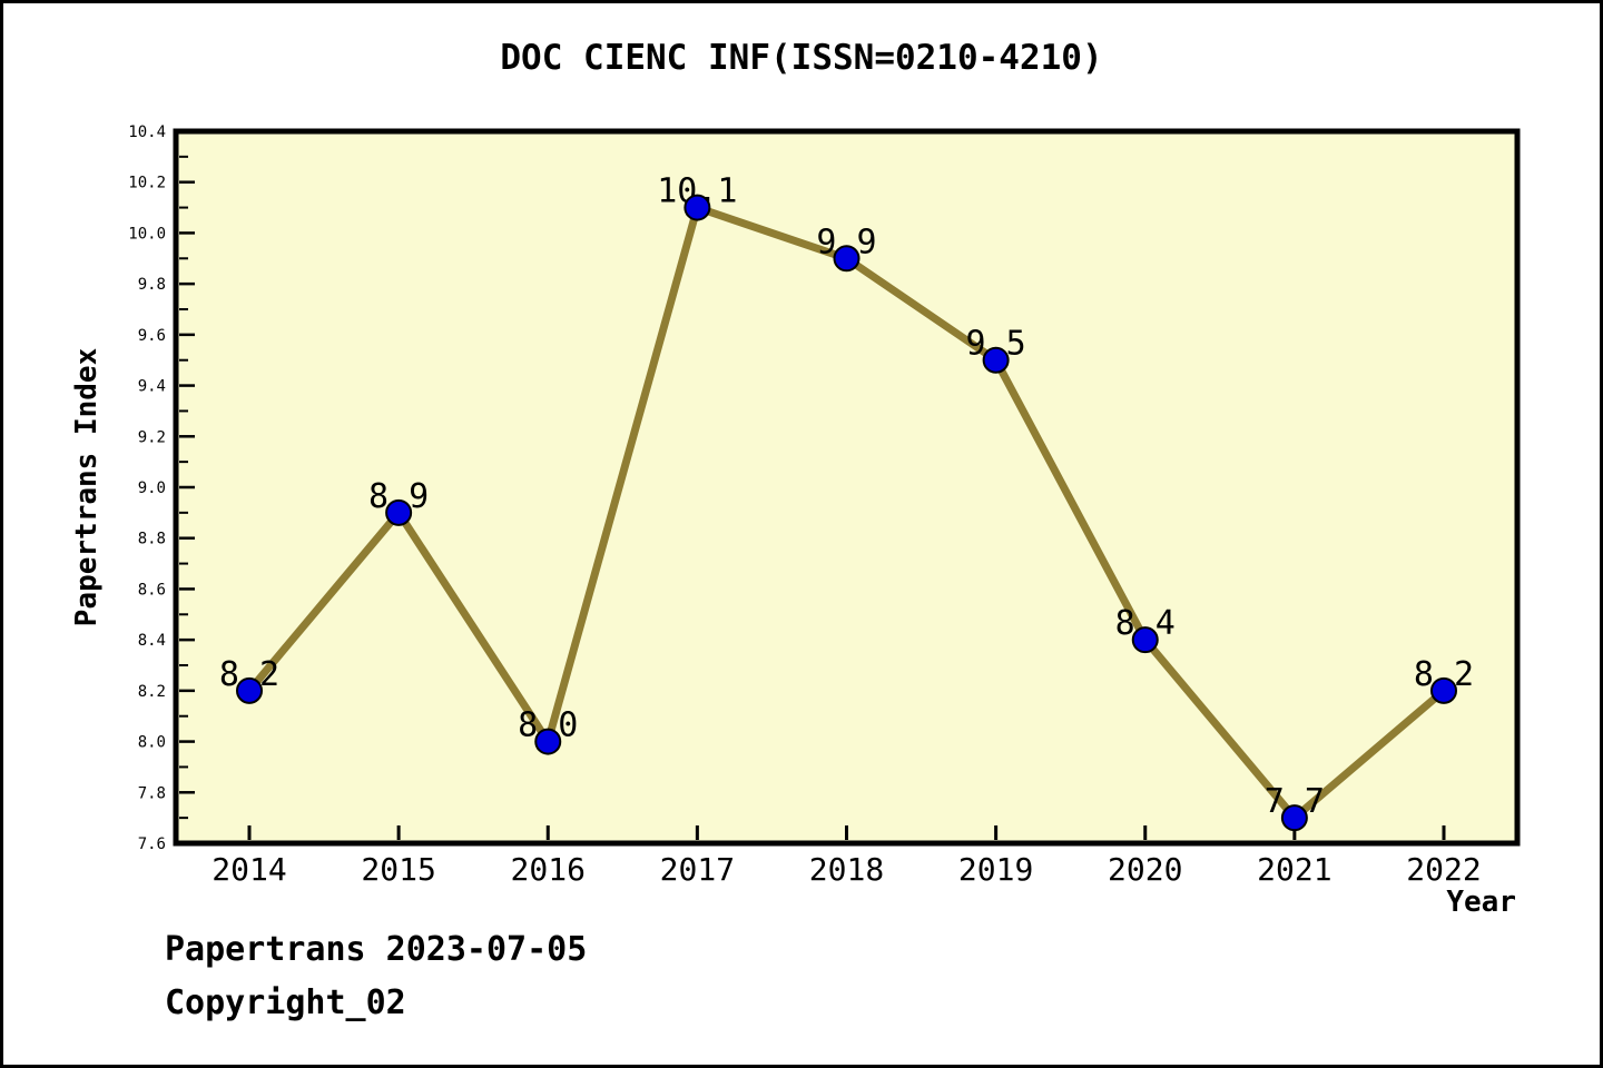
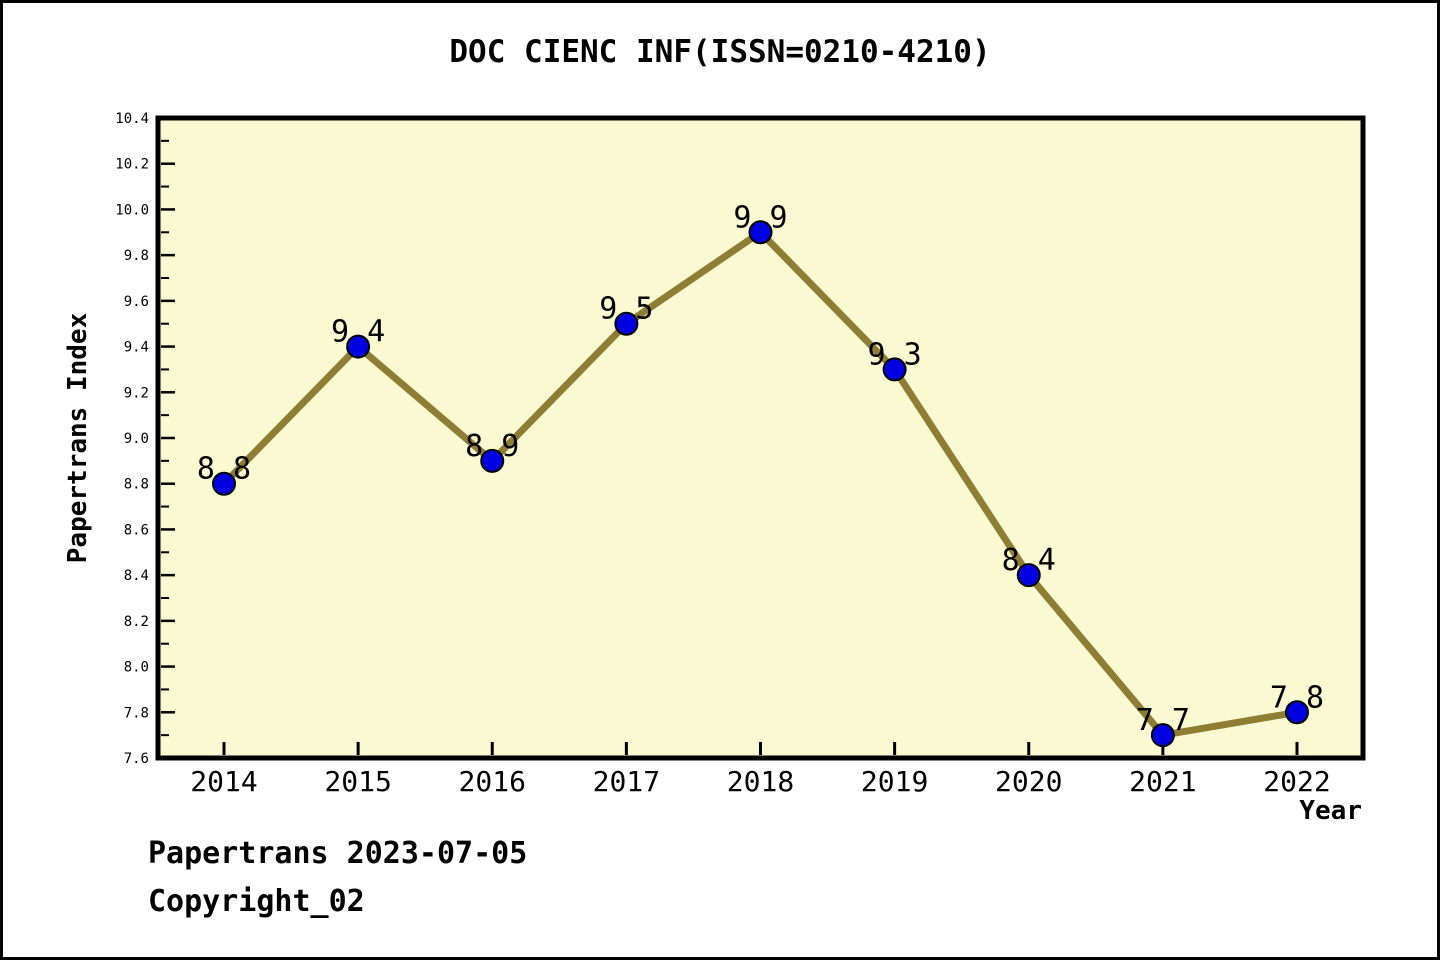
2014: 8.2 -> 8.8
2015: 8.9 -> 9.4
2016: 8.0 -> 8.9
2017: 10.1 -> 9.5
2019: 9.5 -> 9.3
2022: 8.2 -> 7.8
